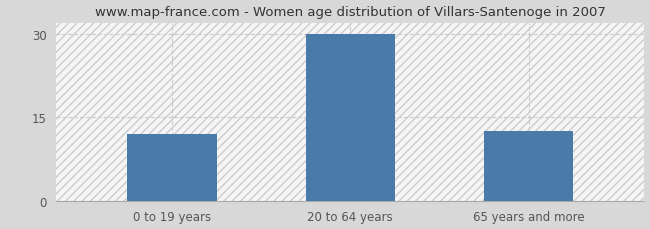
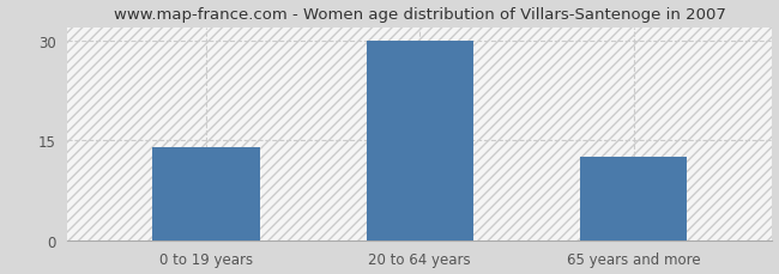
0 to 19 years: 12.0 -> 14.0
